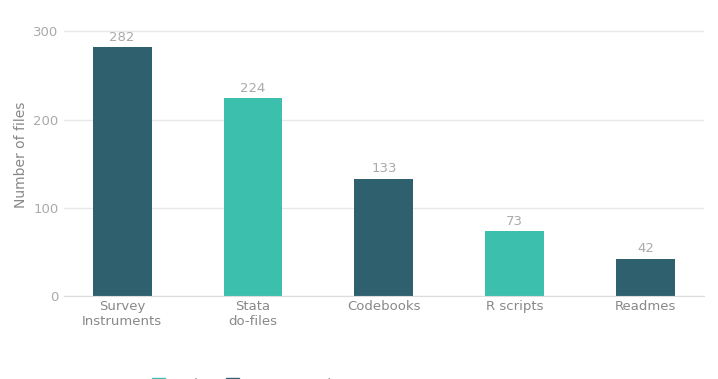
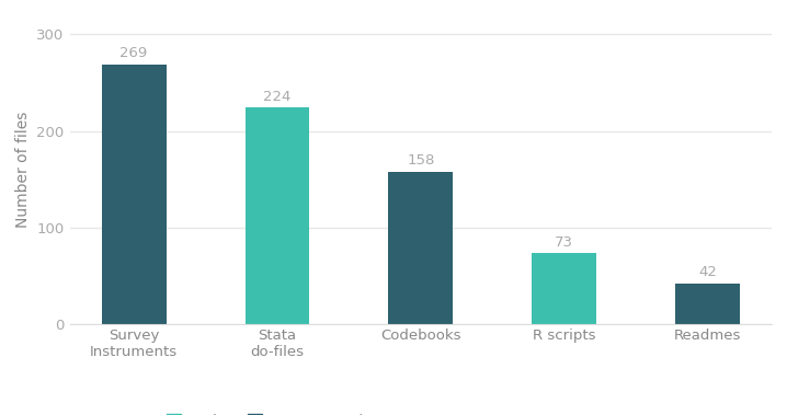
Survey Instruments: 282 -> 269
Codebooks: 133 -> 158
